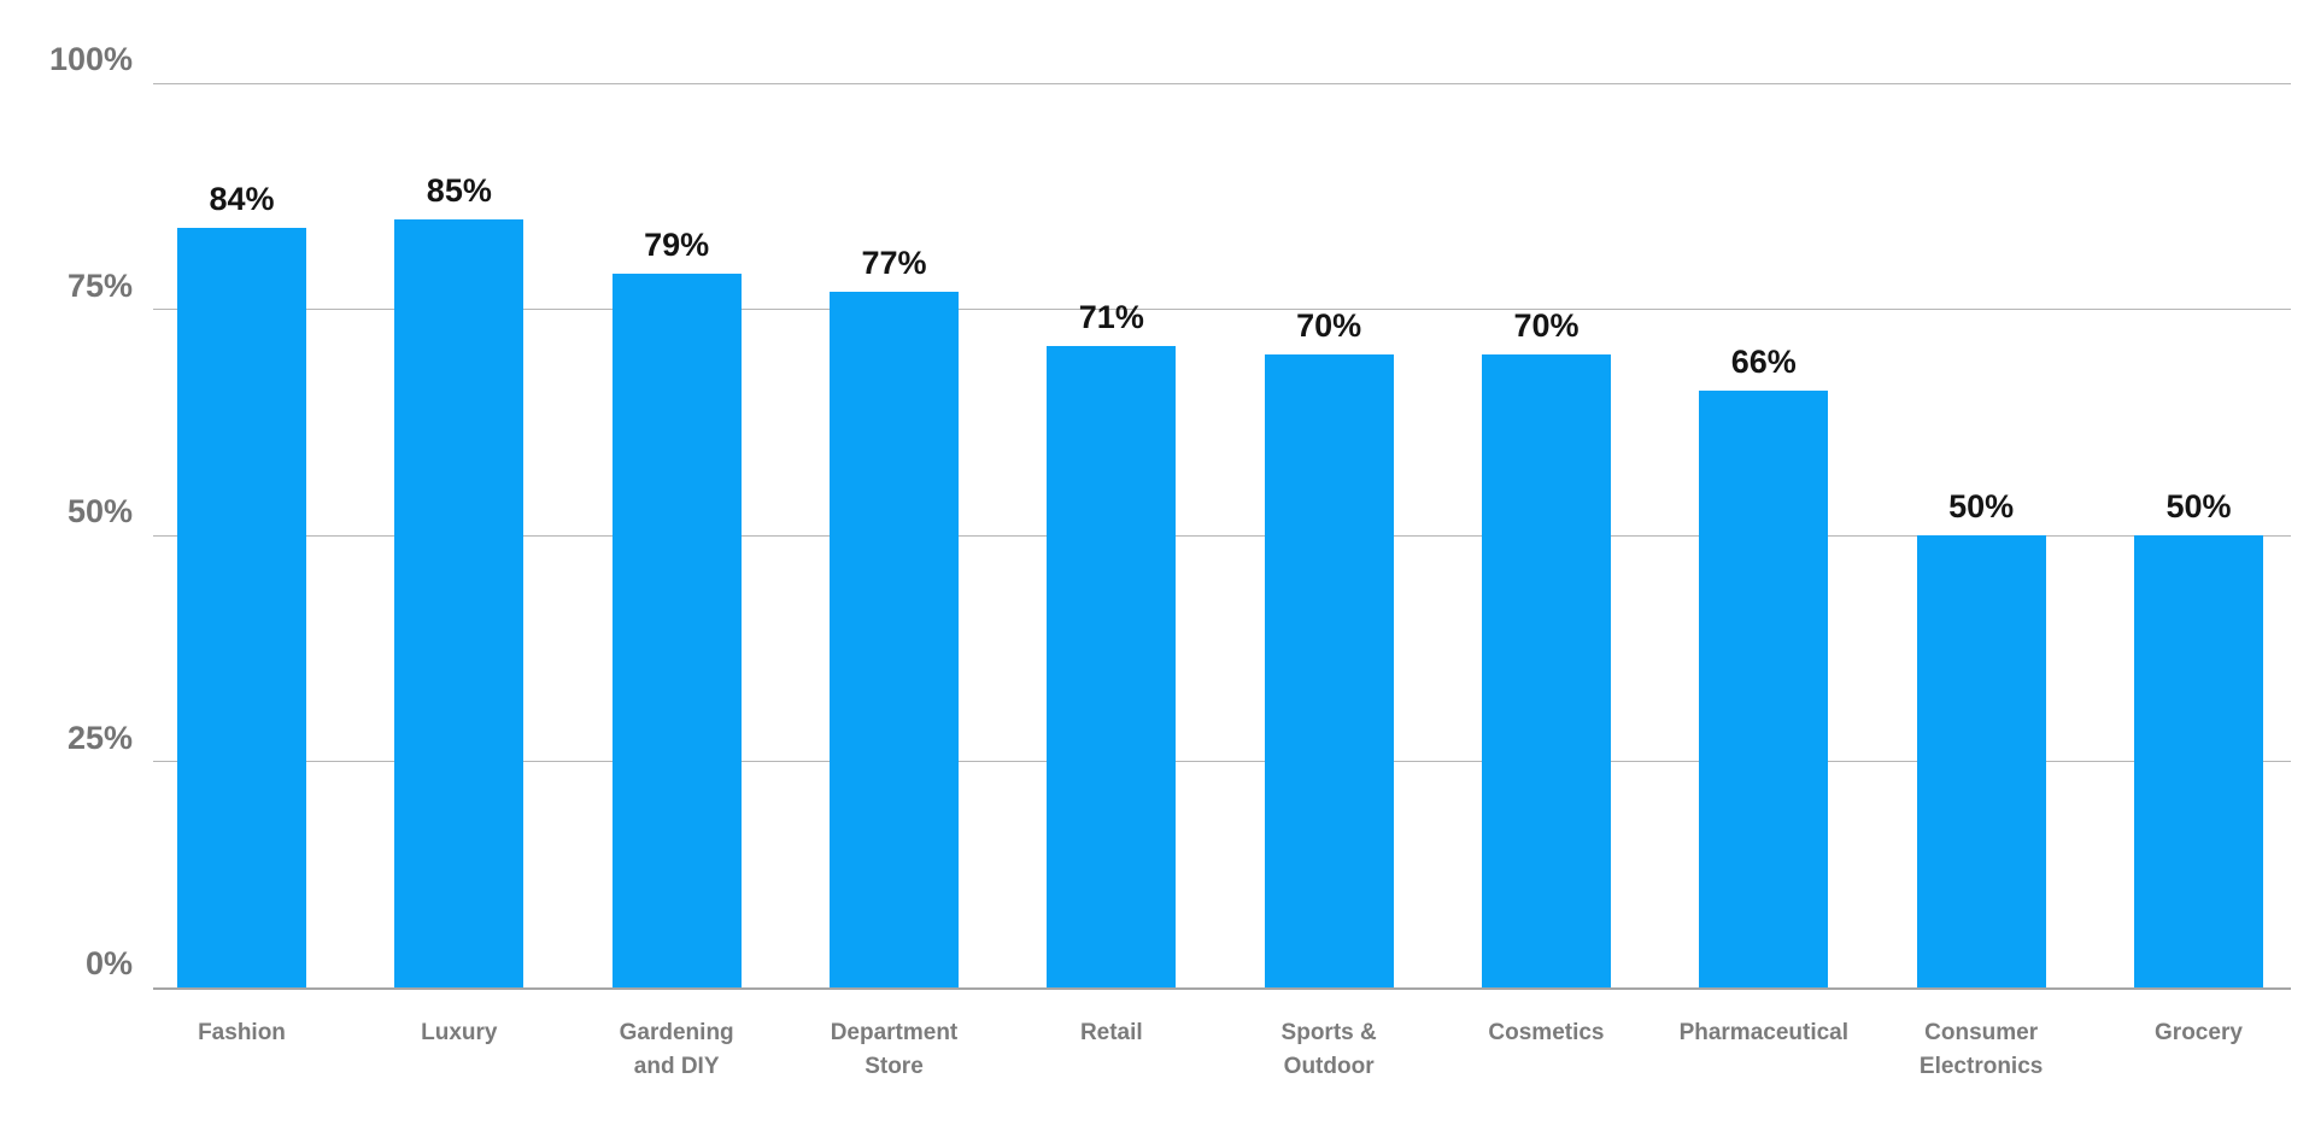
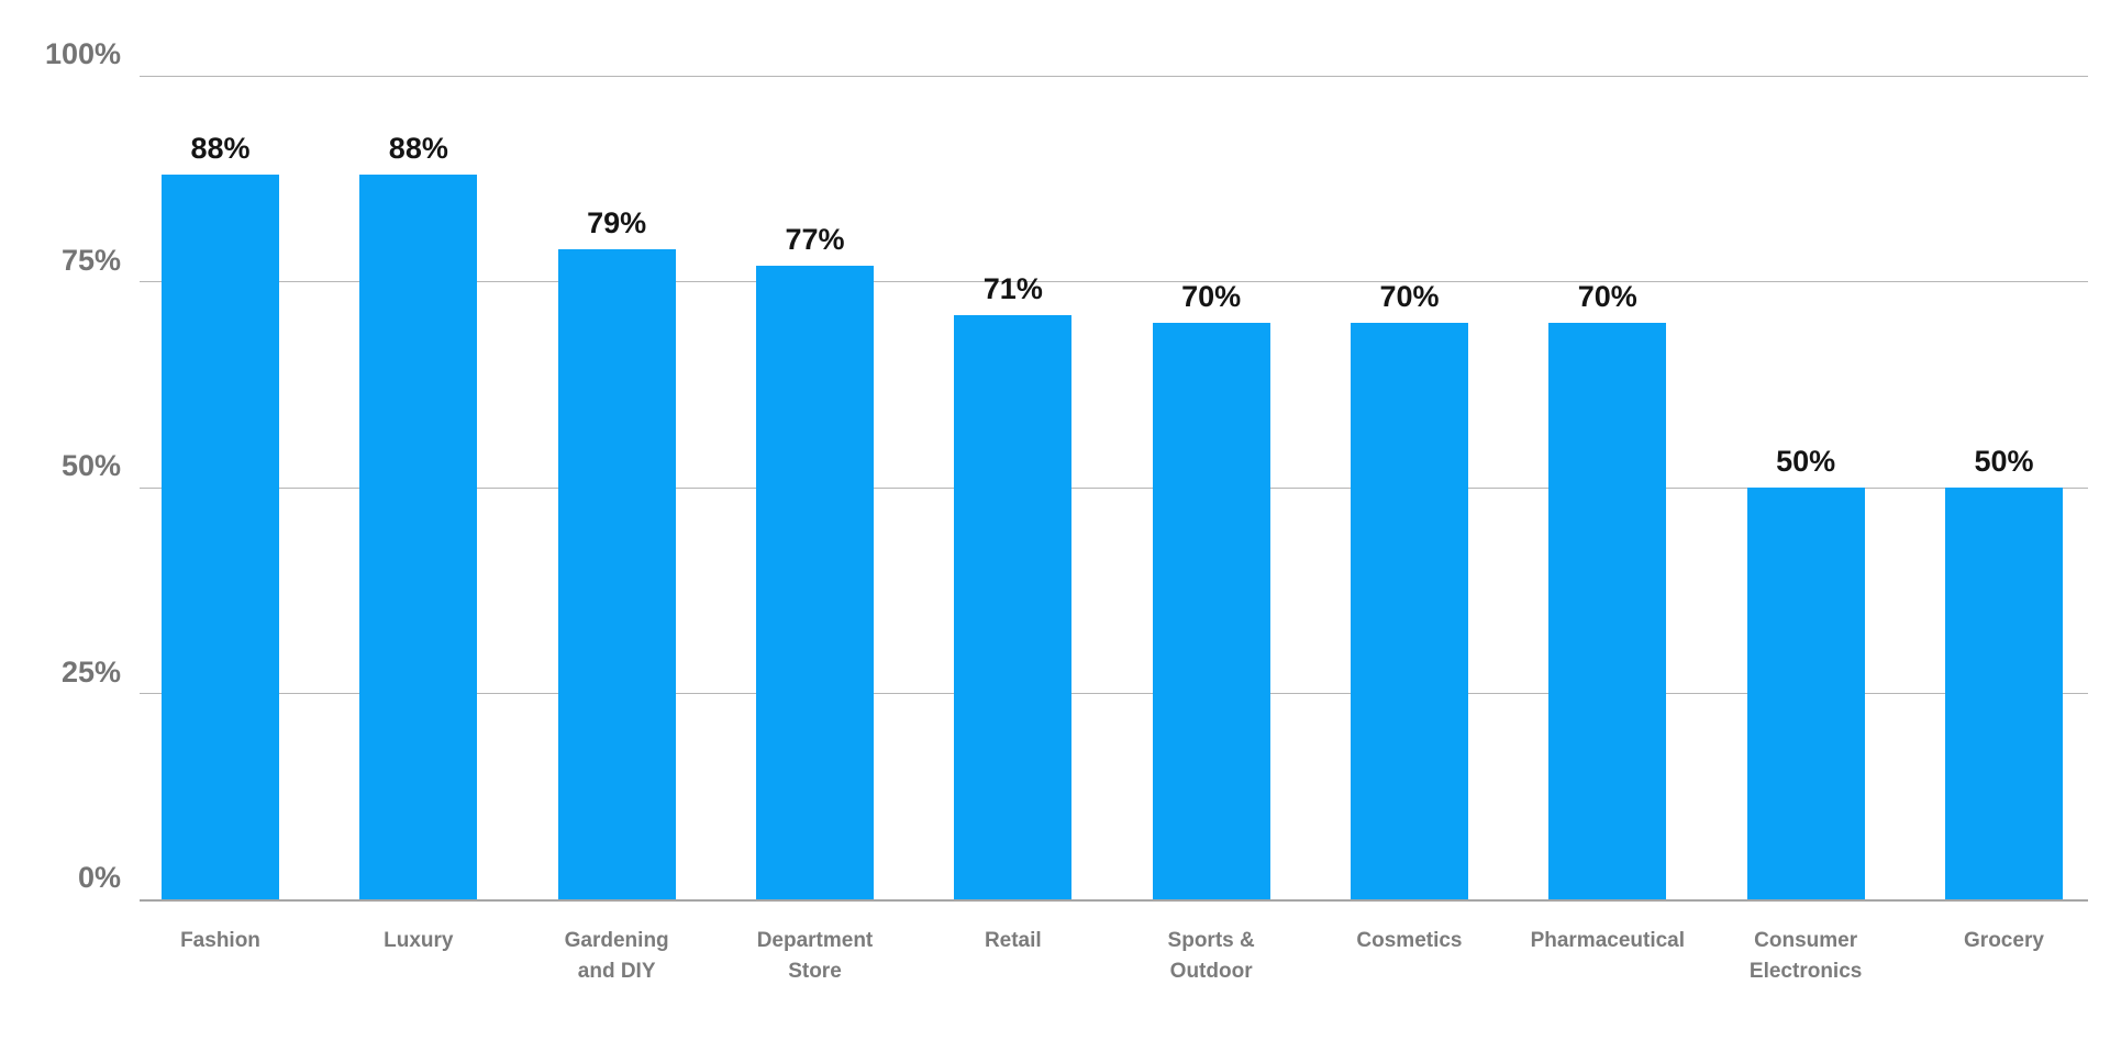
Fashion: 84% -> 88%
Luxury: 85% -> 88%
Pharmaceutical: 66% -> 70%
